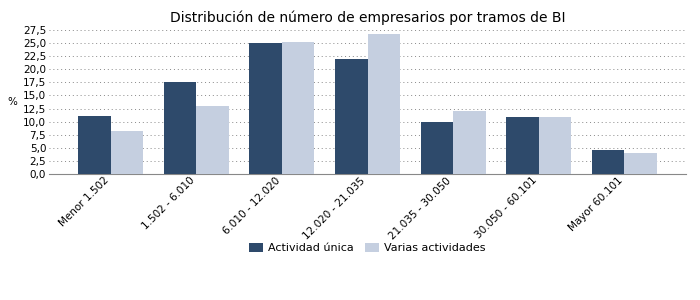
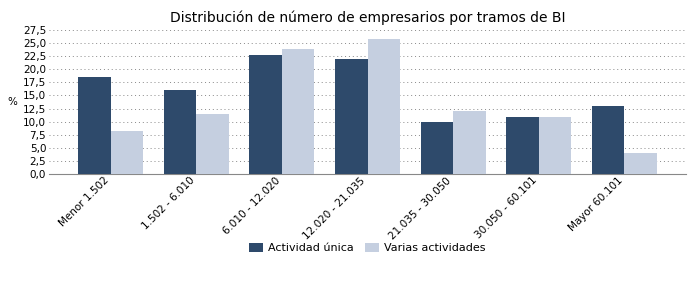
Actividad única/Menor 1.502: 11,0 -> 18,6
Actividad única/1.502 - 6.010: 17,5 -> 16,0
Varias actividades/1.502 - 6.010: 13,0 -> 11,4
Actividad única/6.010 - 12.020: 25,0 -> 22,8
Varias actividades/6.010 - 12.020: 25,3 -> 23,8
Varias actividades/12.020 - 21.035: 26,8 -> 25,8
Actividad única/Mayor 60.101: 4,5 -> 13,0
